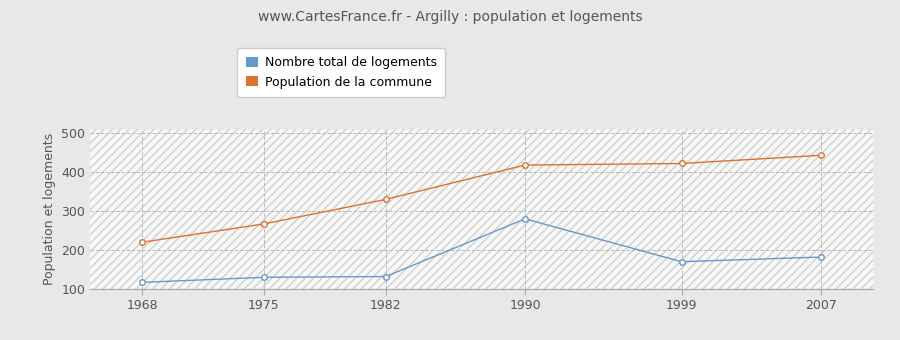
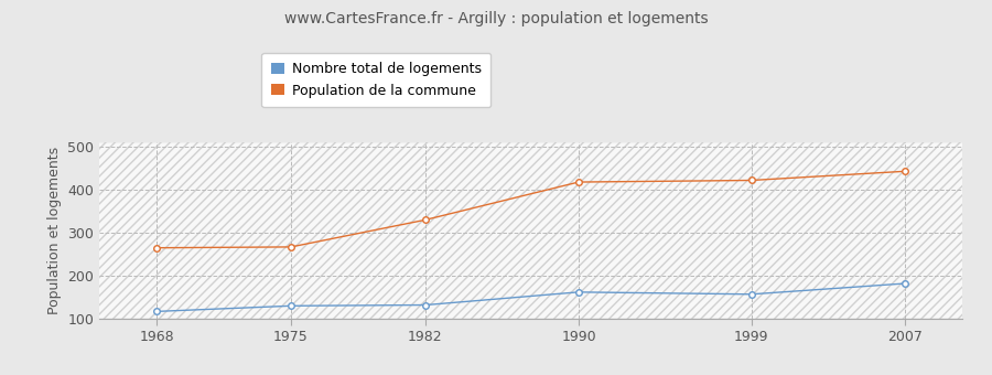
Population de la commune/1968: 220 -> 265
Nombre total de logements/1990: 280 -> 162
Nombre total de logements/1999: 170 -> 157
